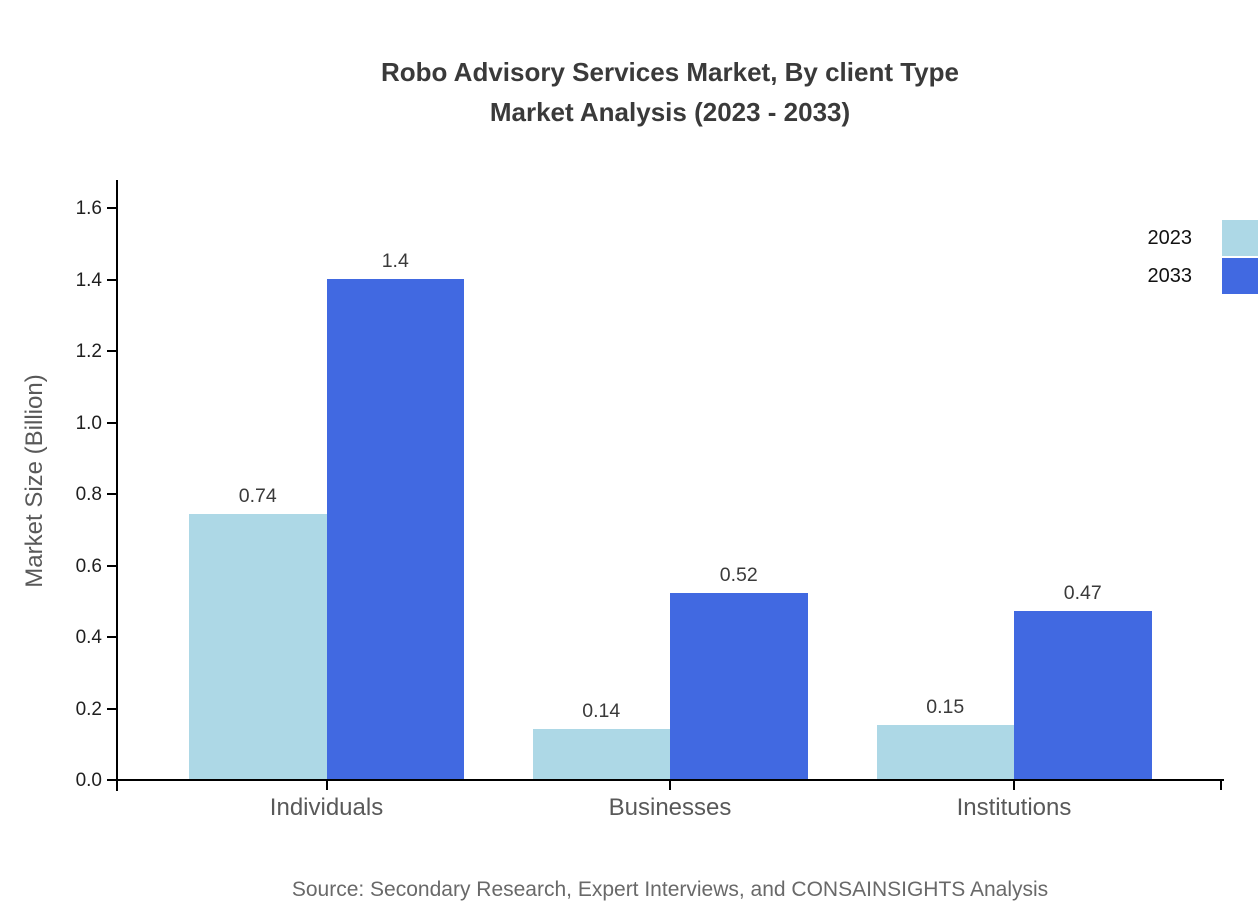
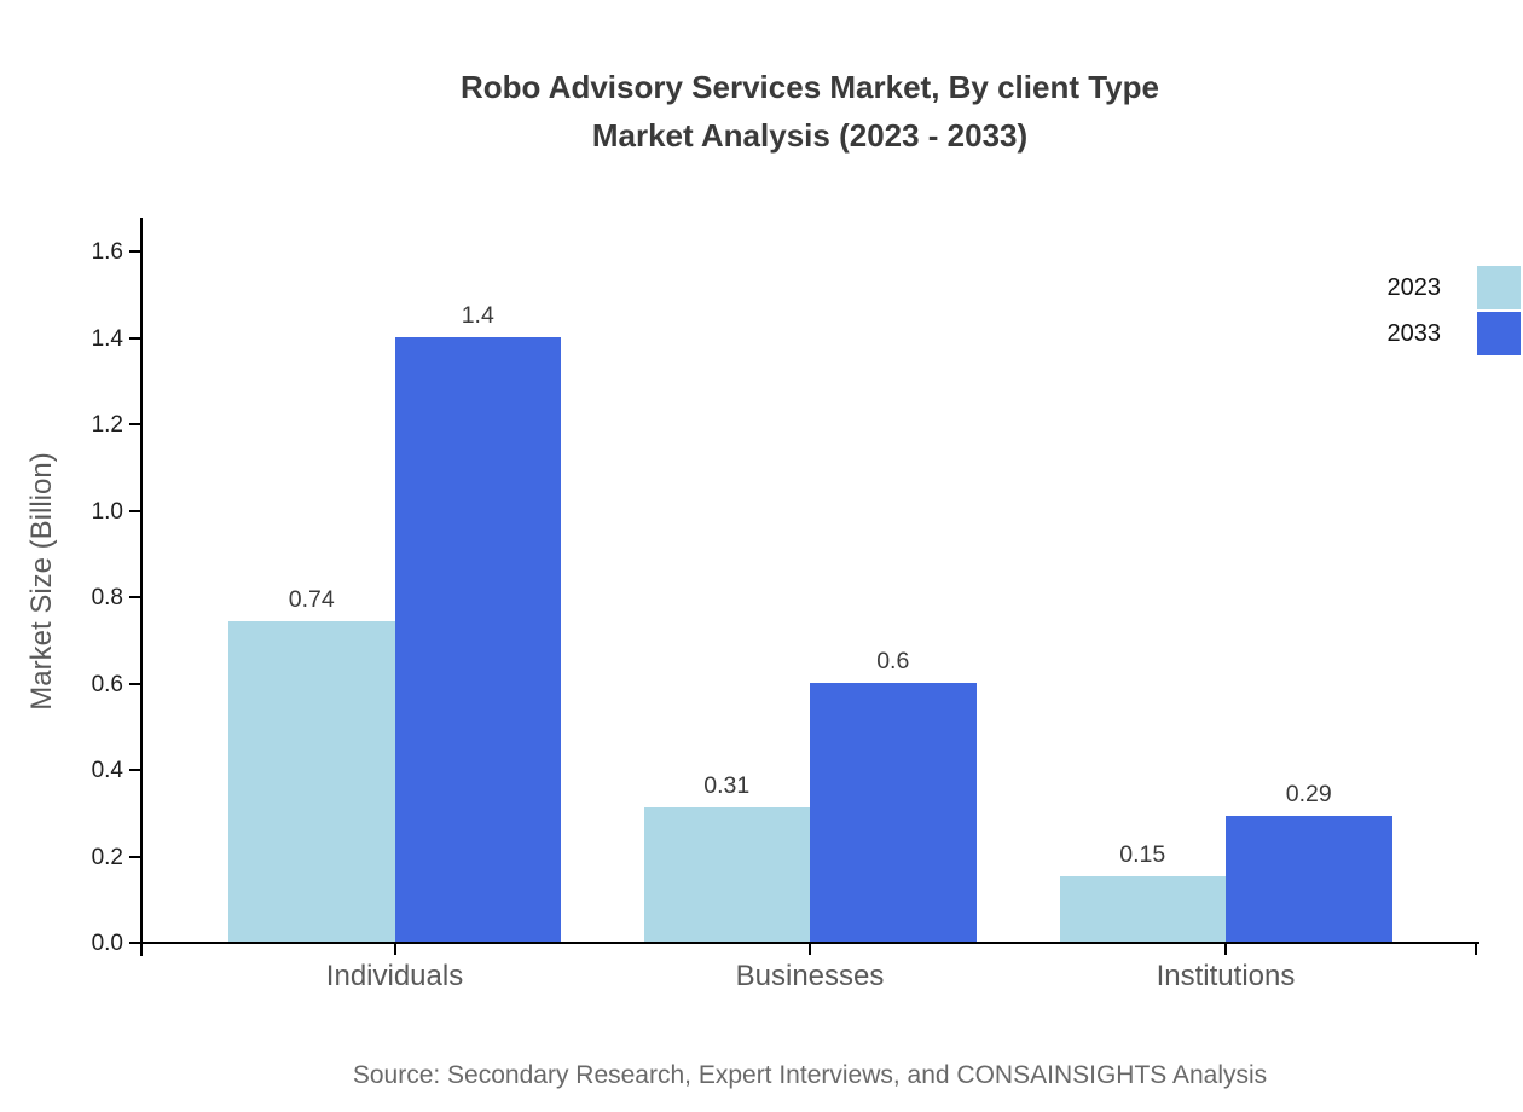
2023/Businesses: 0.14 -> 0.31
2033/Businesses: 0.52 -> 0.6
2033/Institutions: 0.47 -> 0.29
